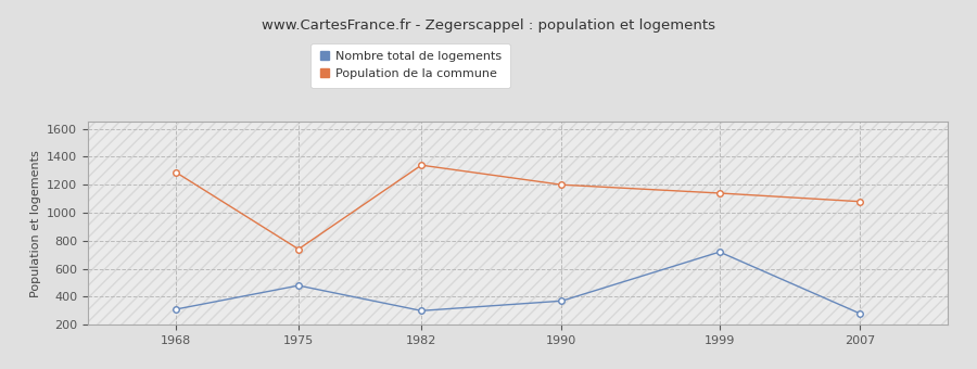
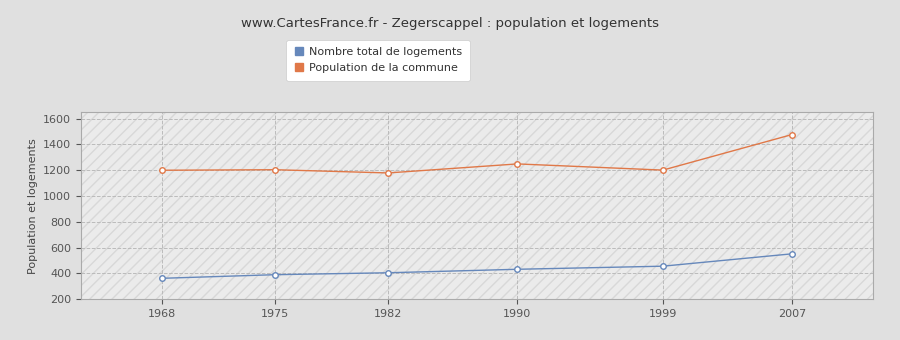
Nombre total de logements/1968: 310 -> 360
Population de la commune/1968: 1290 -> 1200
Nombre total de logements/1975: 480 -> 390
Population de la commune/1975: 740 -> 1200
Nombre total de logements/1982: 300 -> 400
Population de la commune/1982: 1340 -> 1180
Nombre total de logements/1990: 370 -> 430
Population de la commune/1990: 1200 -> 1250
Nombre total de logements/1999: 720 -> 460
Population de la commune/1999: 1140 -> 1200
Nombre total de logements/2007: 280 -> 550
Population de la commune/2007: 1080 -> 1480
